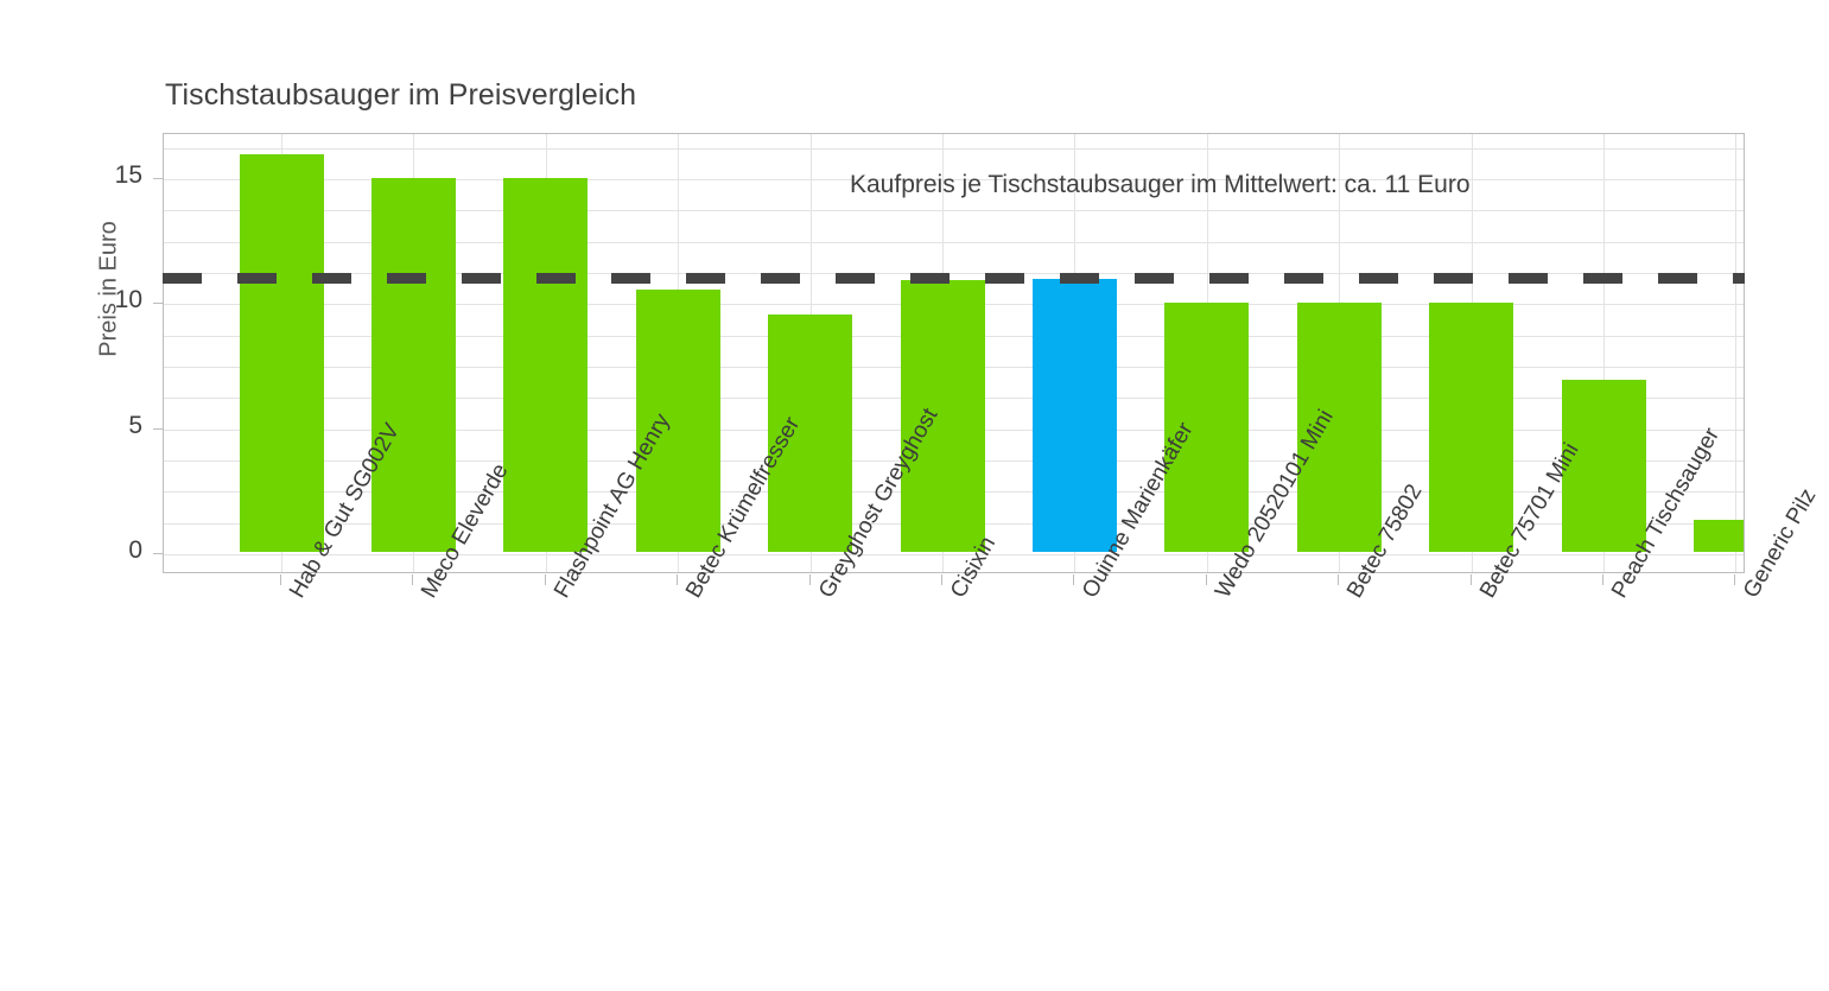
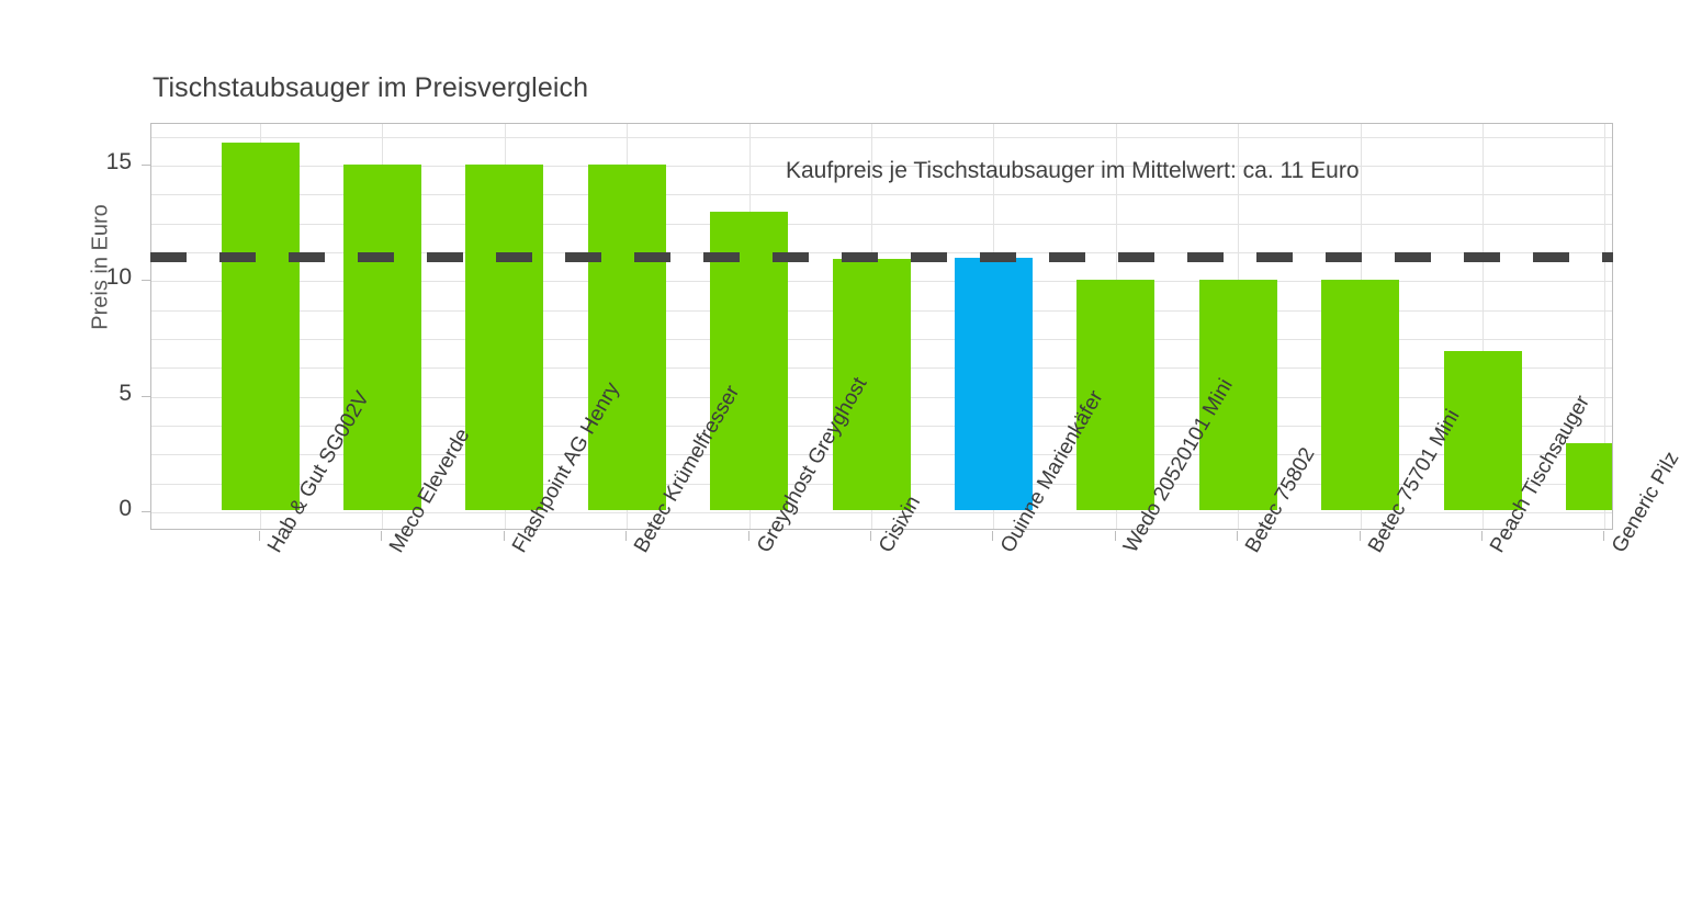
Betec Krümelfresser: 10.5 -> 14.9
Greyghost Greyghost: 9.5 -> 12.9
Generic Pilz: 1.3 -> 2.9
